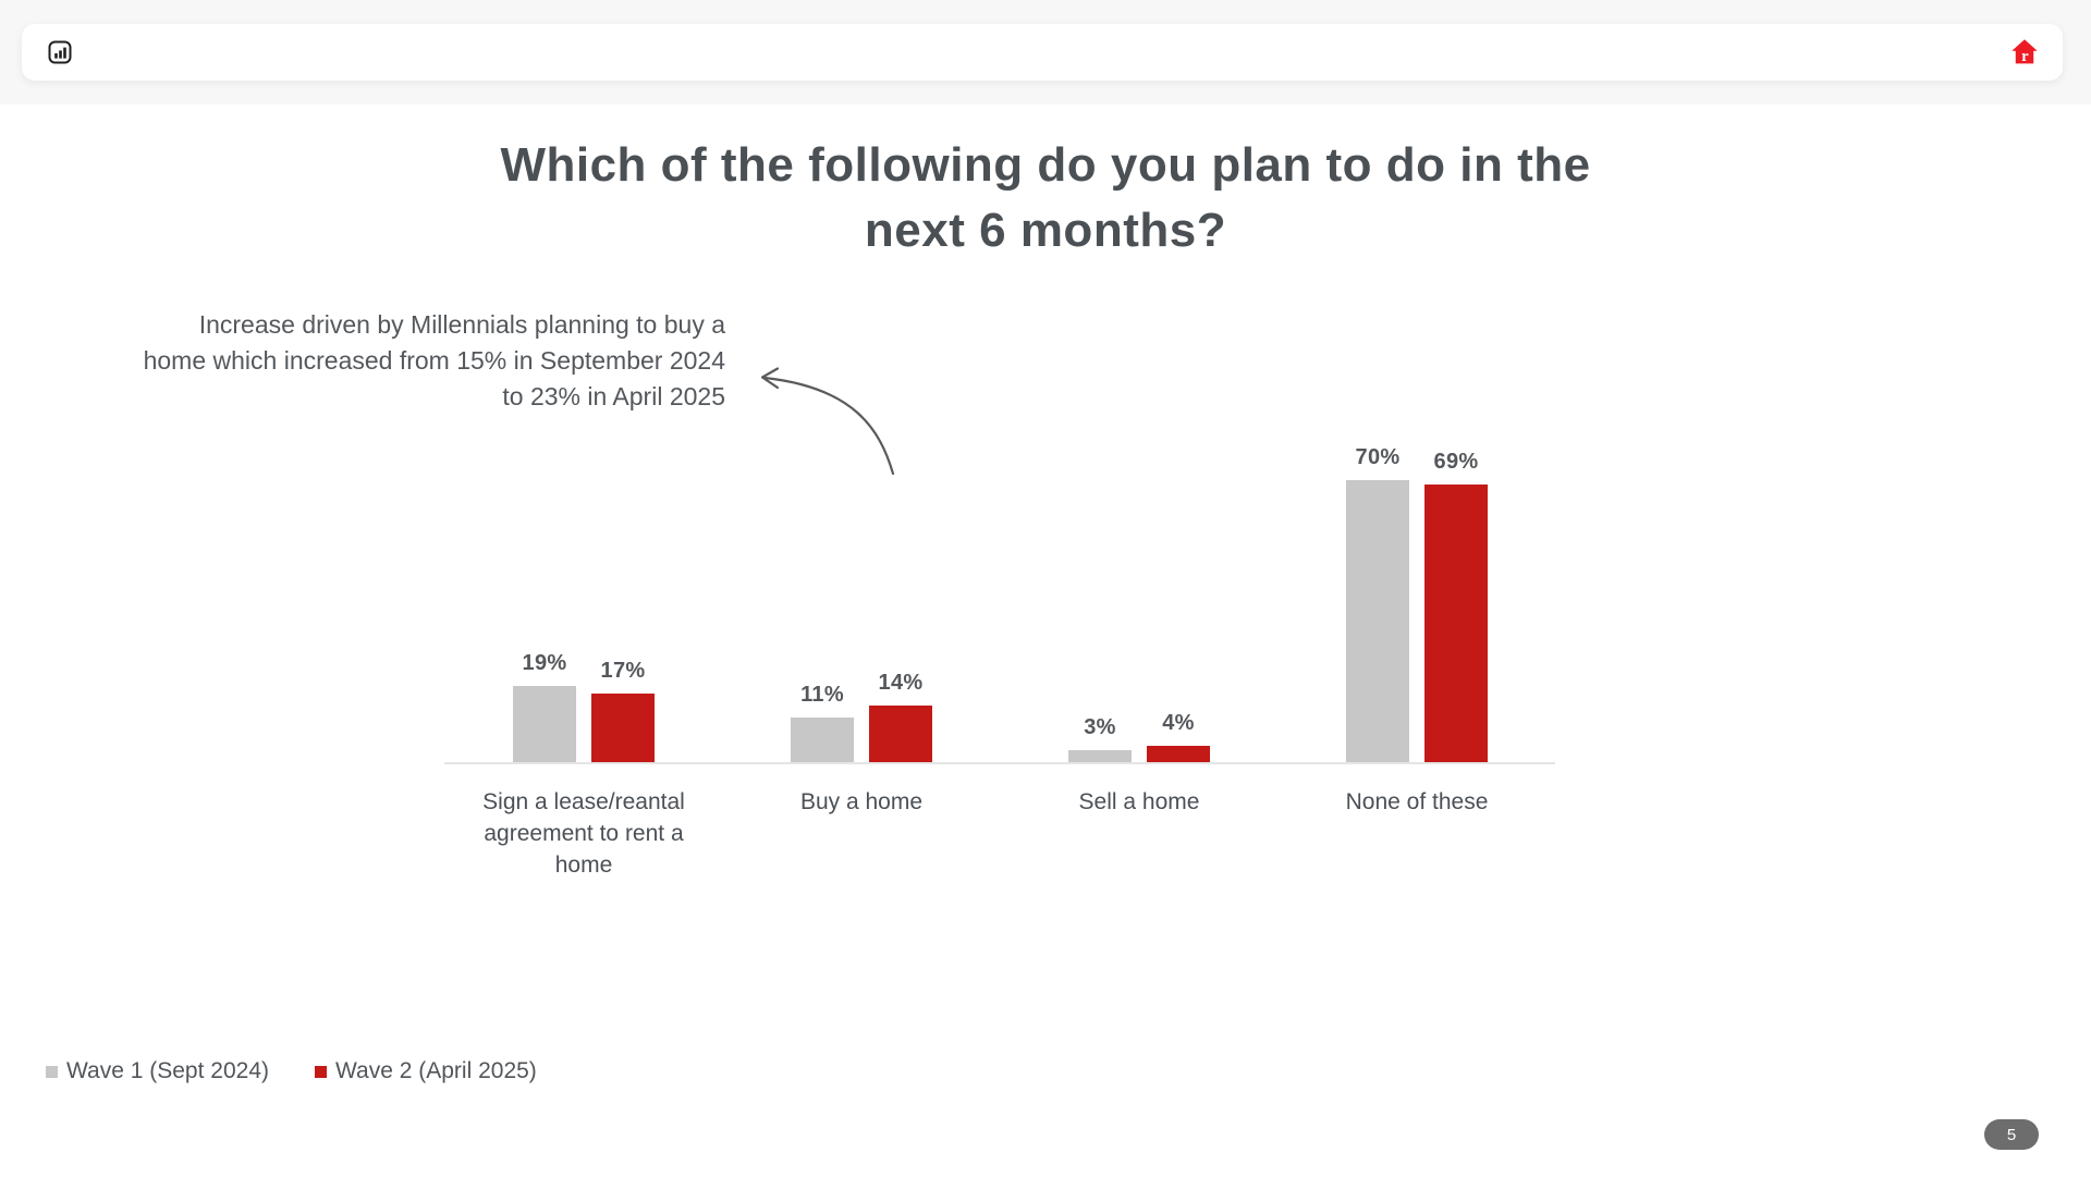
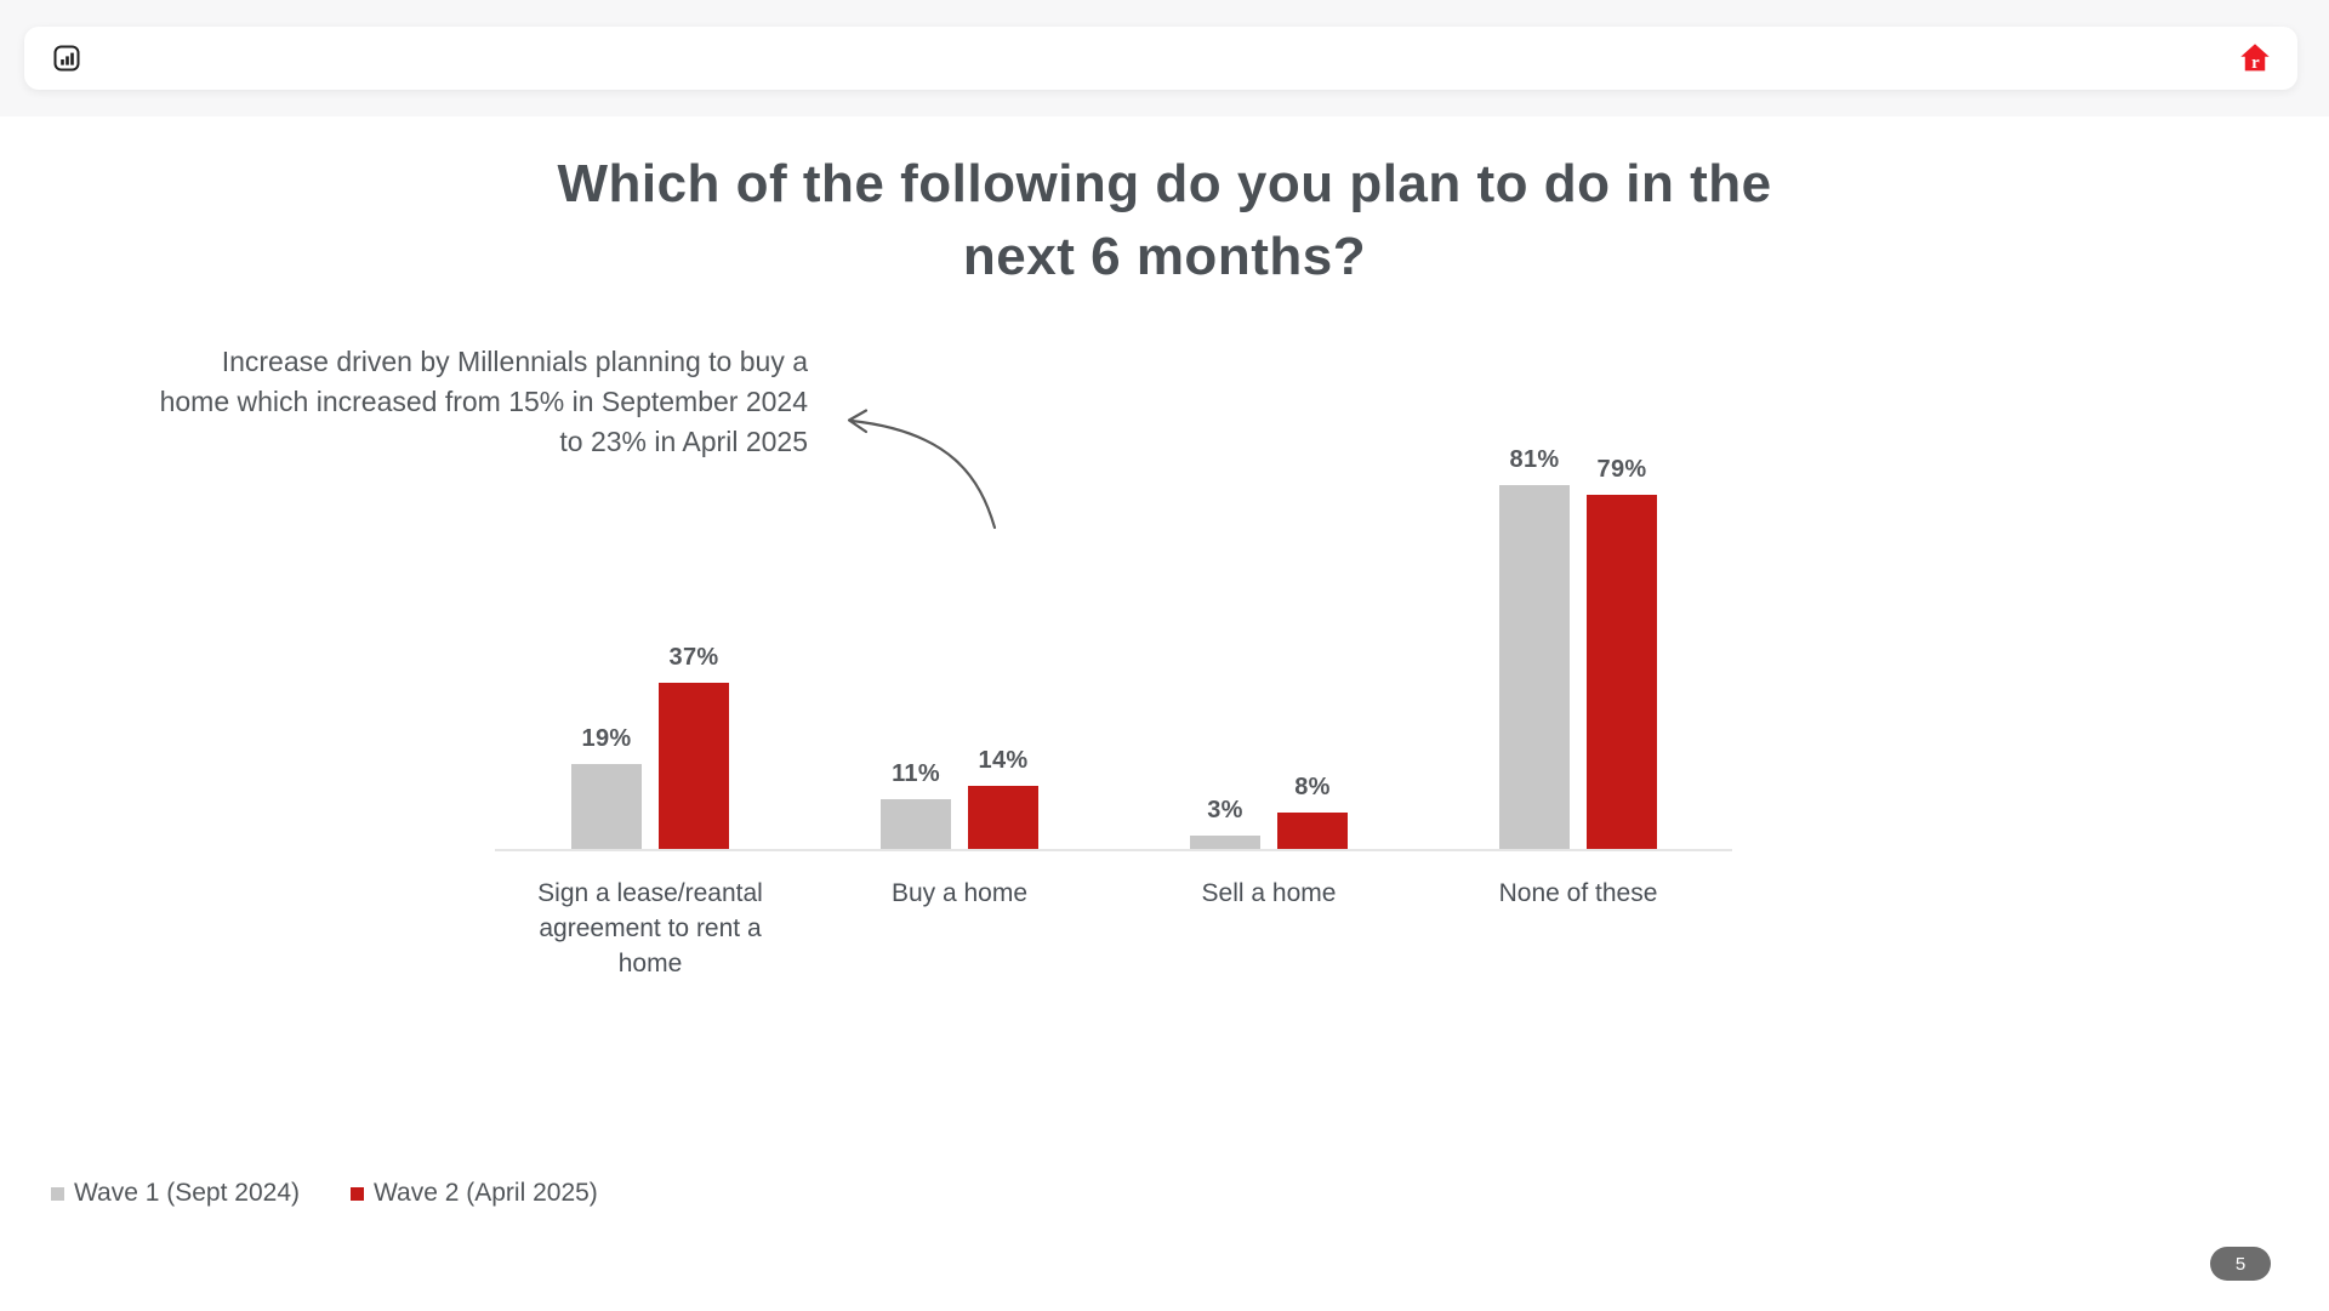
Wave 2 (April 2025)/Sign a lease/reantal agreement to rent a home: 17% -> 37%
Wave 2 (April 2025)/Sell a home: 4% -> 8%
Wave 1 (Sept 2024)/None of these: 70% -> 81%
Wave 2 (April 2025)/None of these: 69% -> 79%
